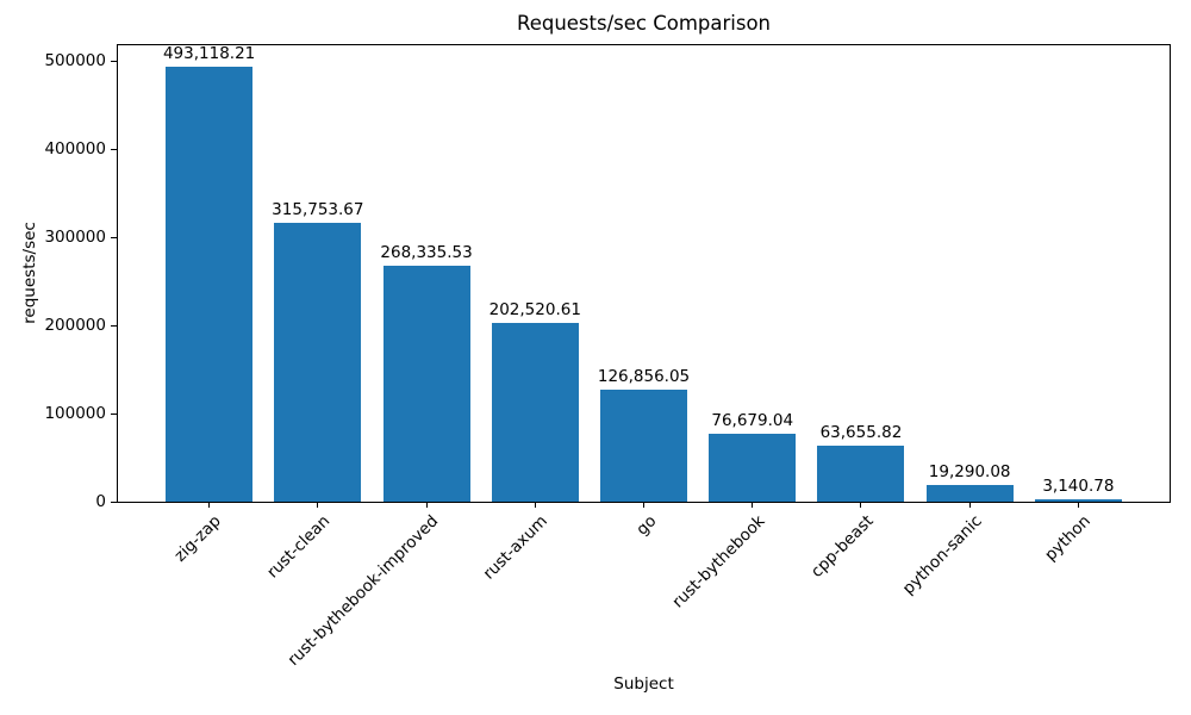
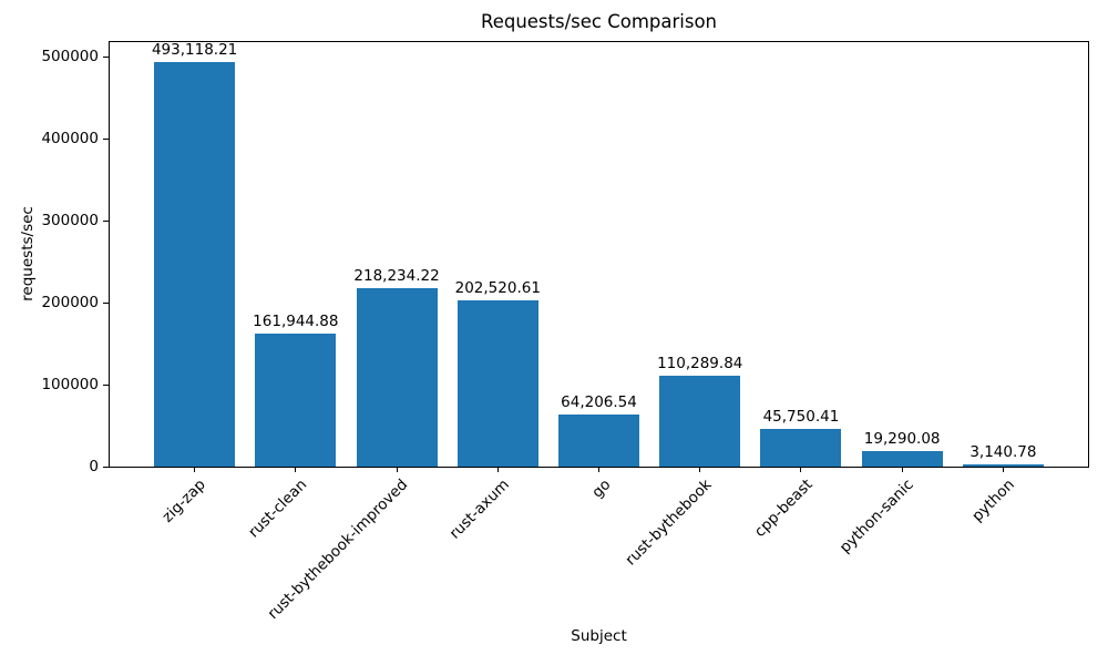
rust-clean: 315,753.67 -> 161,944.88
rust-bythebook-improved: 268,335.53 -> 218,234.22
go: 126,856.05 -> 64,206.54
rust-bythebook: 76,679.04 -> 110,289.84
cpp-beast: 63,655.82 -> 45,750.41
